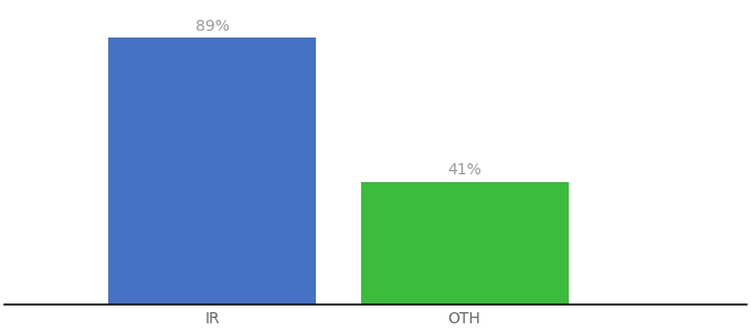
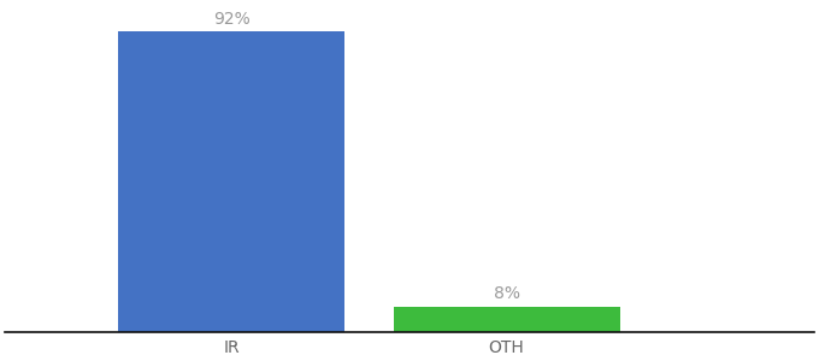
IR: 89% -> 92%
OTH: 41% -> 8%
